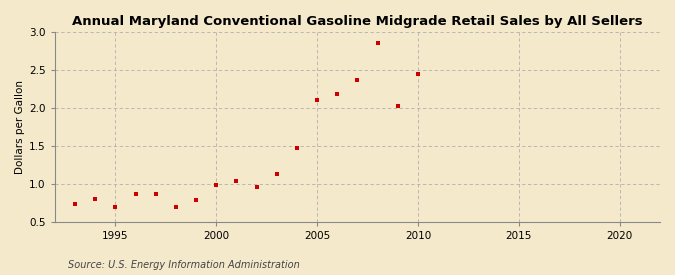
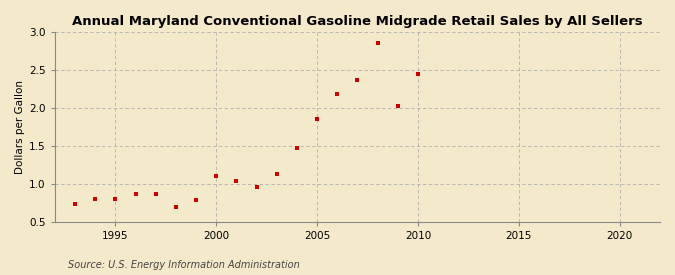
1995: 0.70 -> 0.80
2000: 0.98 -> 1.10
2005: 2.10 -> 1.85
